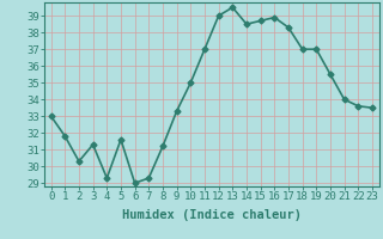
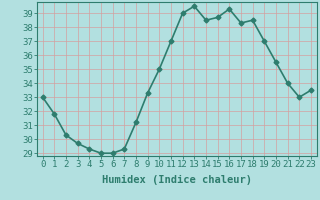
3: 31.3 -> 29.7
5: 31.6 -> 29.0
16: 38.9 -> 39.3
18: 37.0 -> 38.5
22: 33.6 -> 33.0
